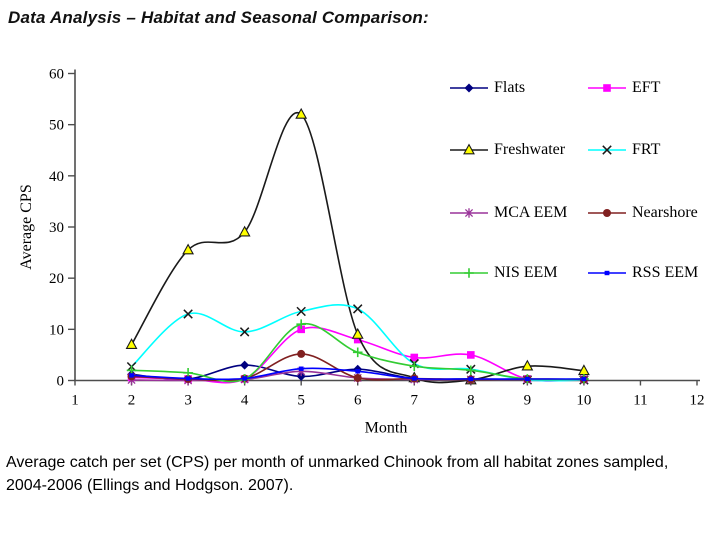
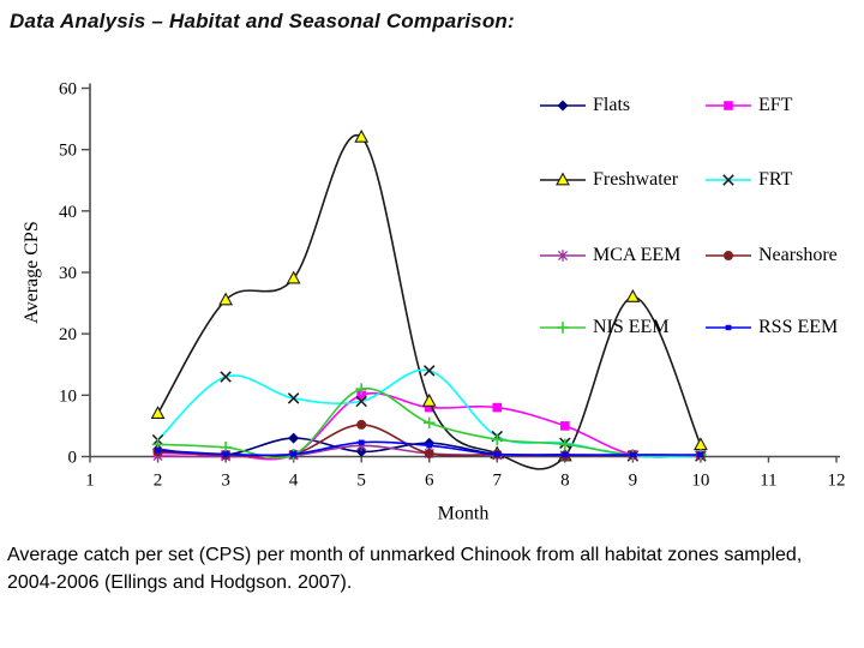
FRT/5: 14 -> 9
EFT/7: 4 -> 8
Freshwater/9: 3 -> 26
